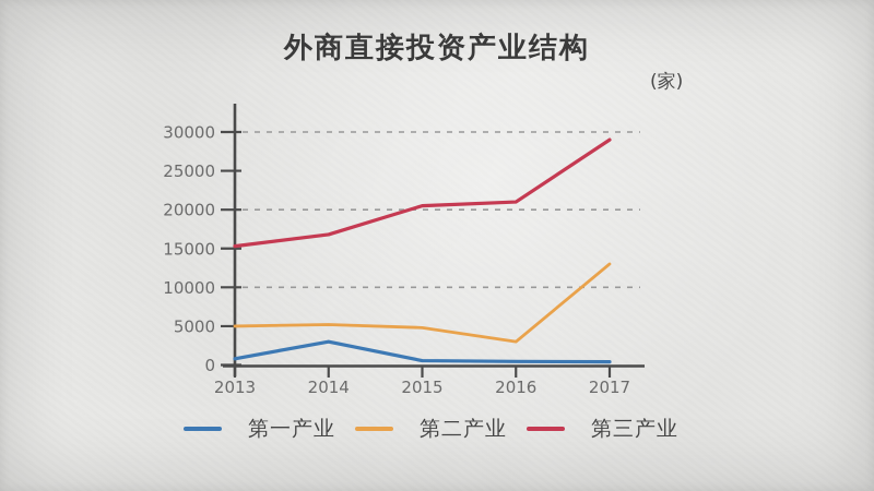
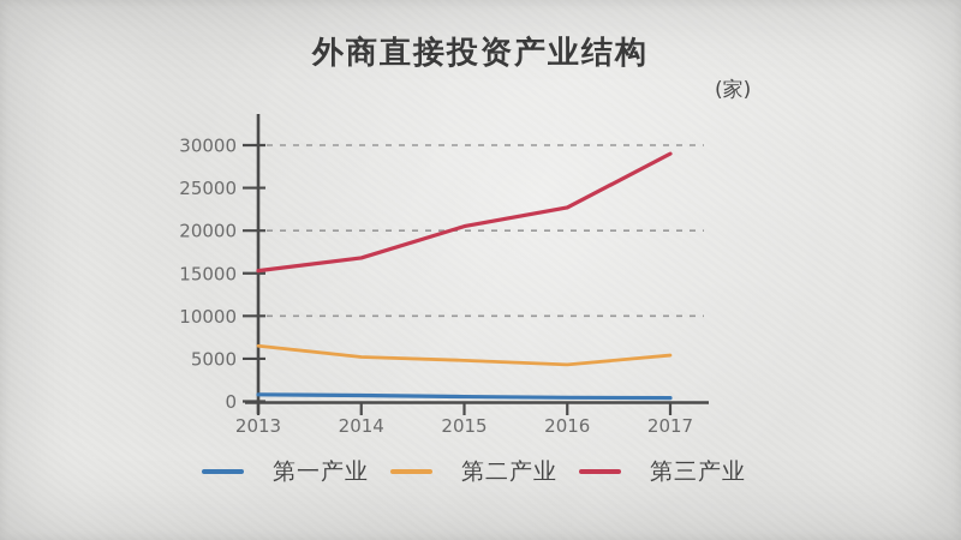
第二产业/2013: 5000 -> 6000
第一产业/2014: 3000 -> 1000
第二产业/2016: 3000 -> 4000
第三产业/2016: 21000 -> 23000
第二产业/2017: 13000 -> 5000
